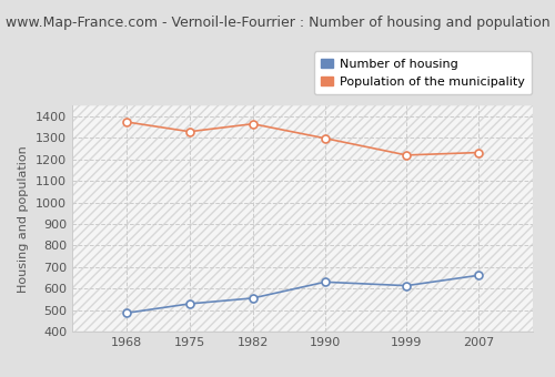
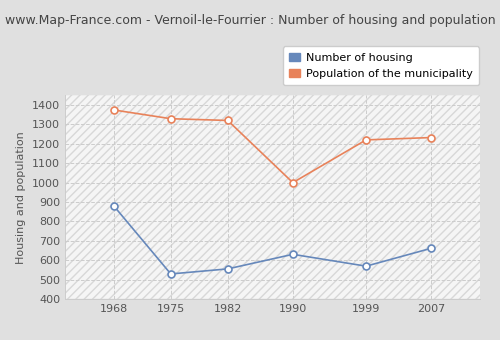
Number of housing/1968: 490 -> 880
Population of the municipality/1982: 1360 -> 1320
Population of the municipality/1990: 1300 -> 1000
Number of housing/1999: 610 -> 570
